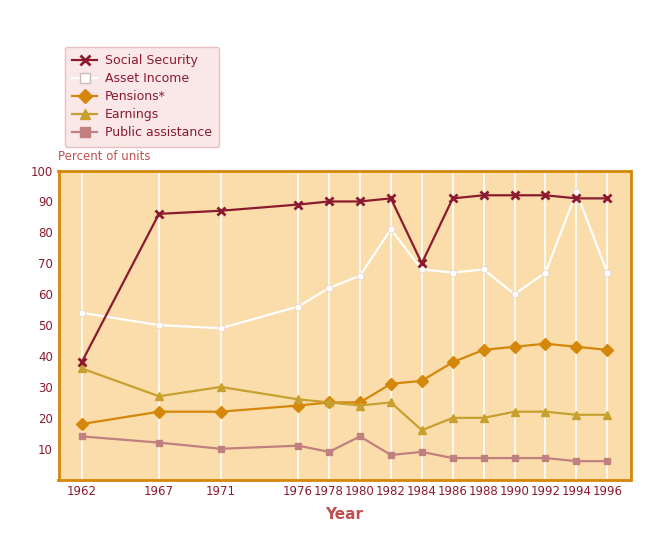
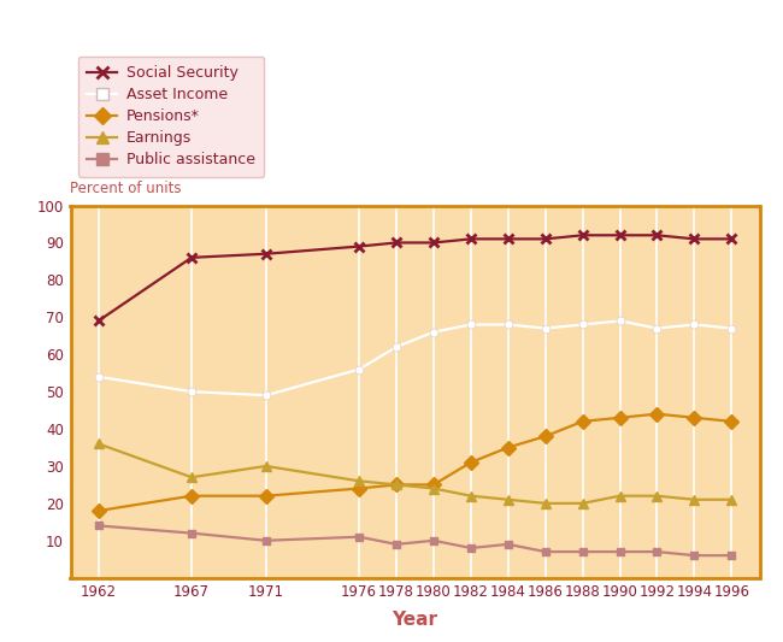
Social Security/1962: 38 -> 69
Public assistance/1980: 14 -> 10
Asset Income/1982: 81 -> 68
Earnings/1982: 25 -> 22
Social Security/1984: 70 -> 91
Pensions*/1984: 32 -> 35
Earnings/1984: 16 -> 21
Asset Income/1990: 60 -> 69
Asset Income/1994: 93 -> 68
